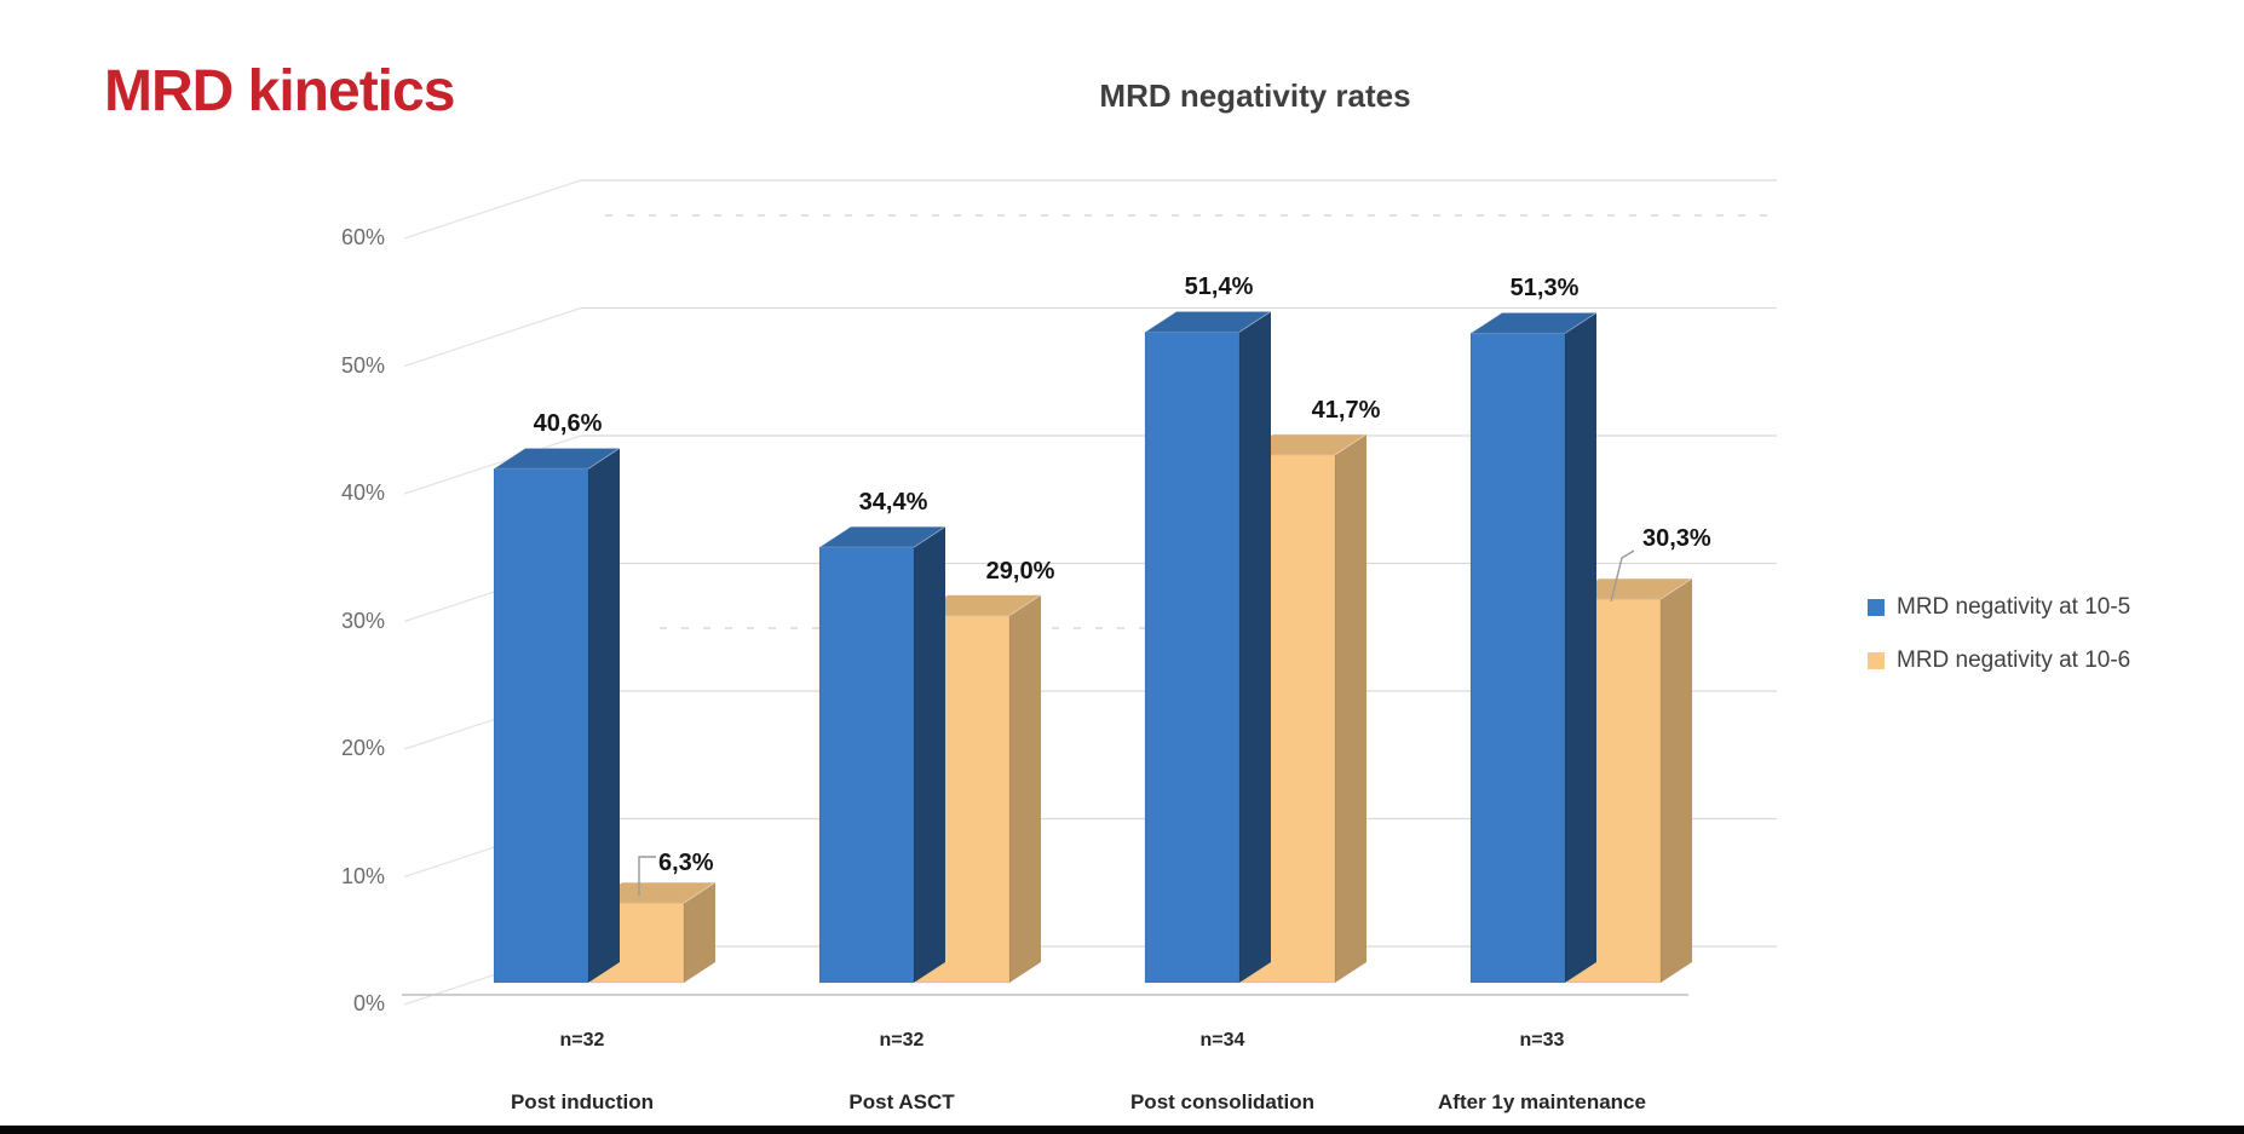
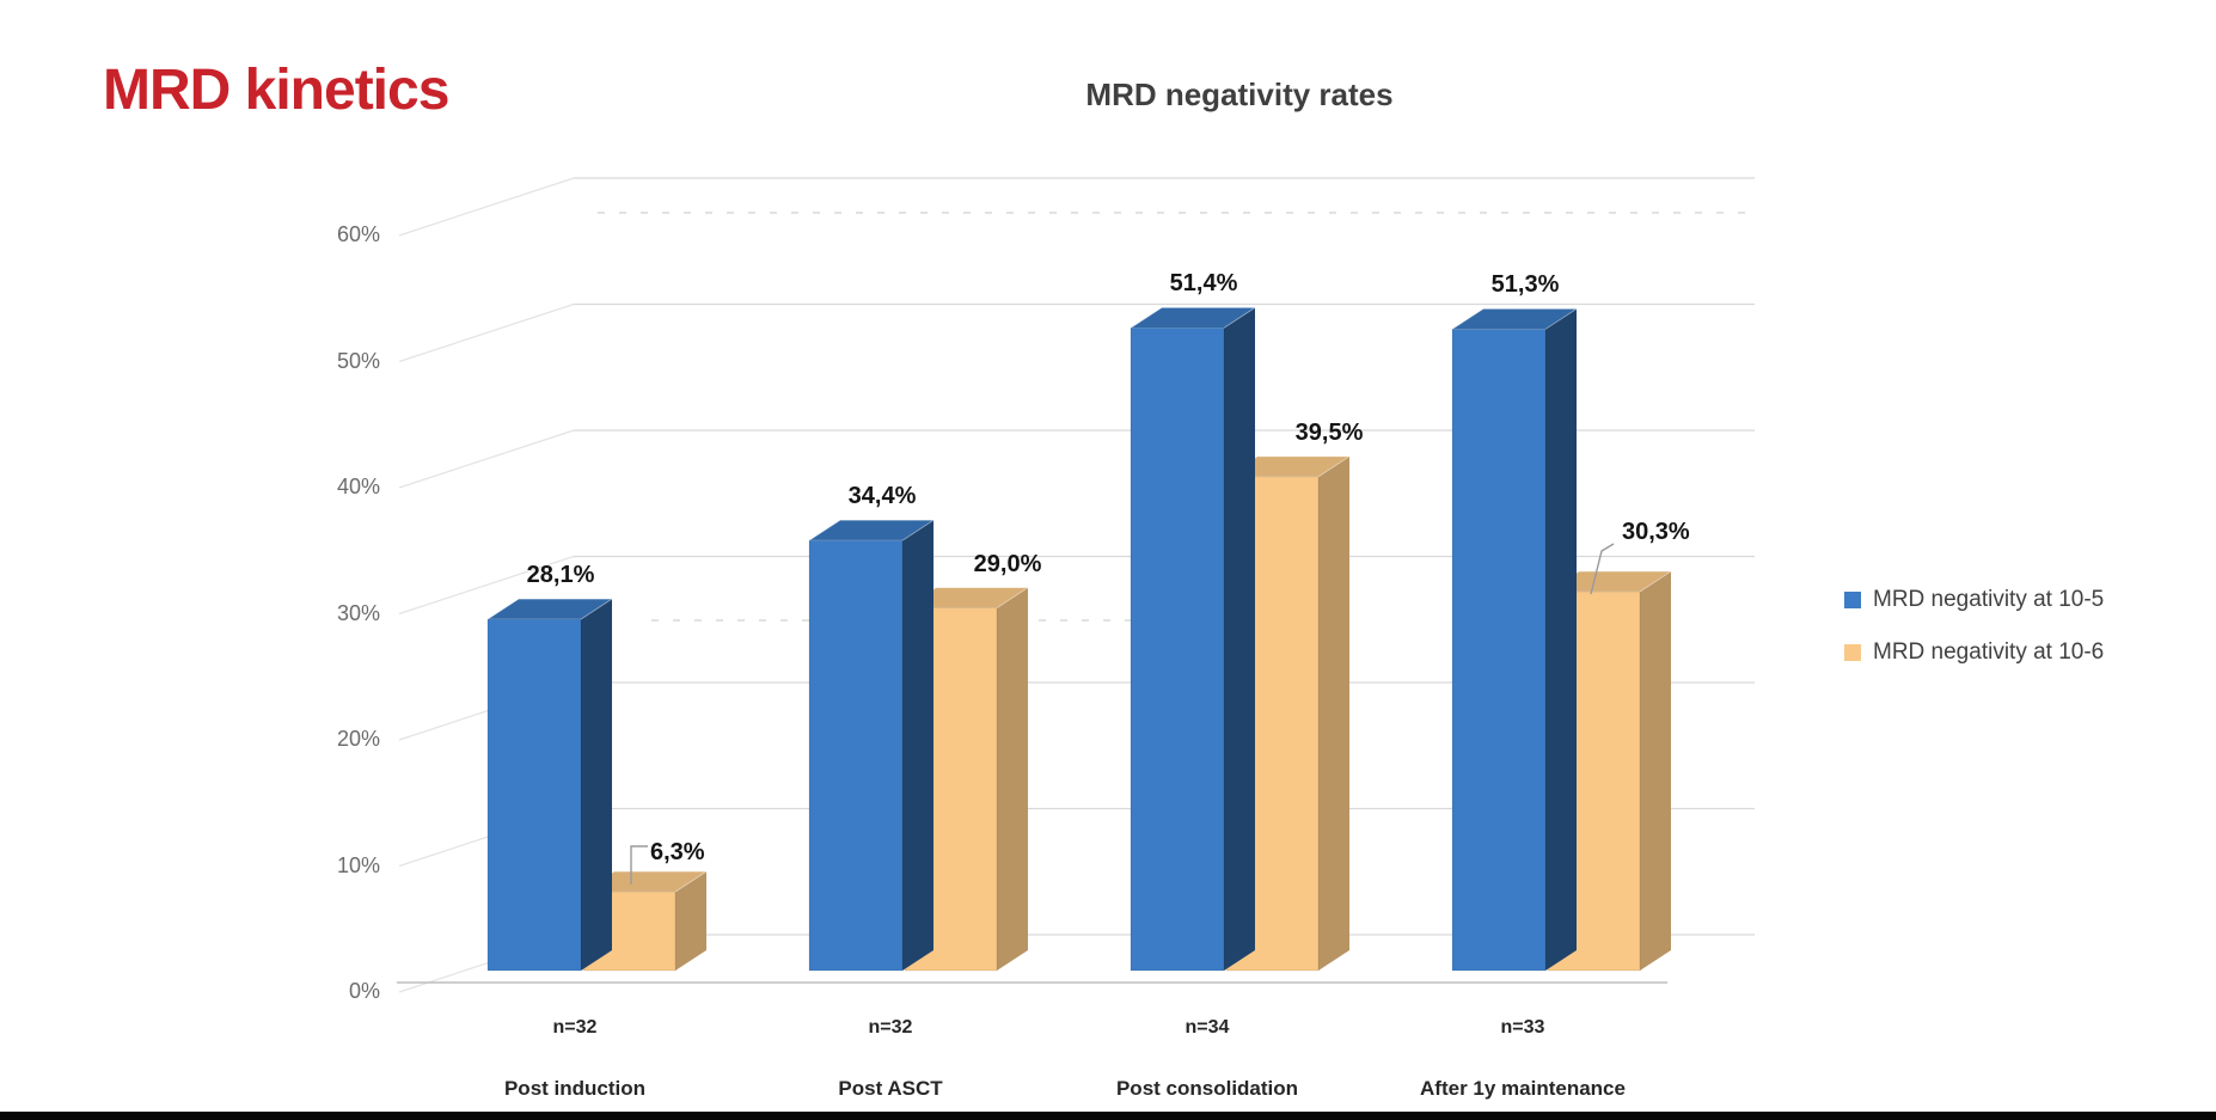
MRD negativity at 10-5/Post induction: 40,6% -> 28,1%
MRD negativity at 10-6/Post consolidation: 41,7% -> 39,5%
